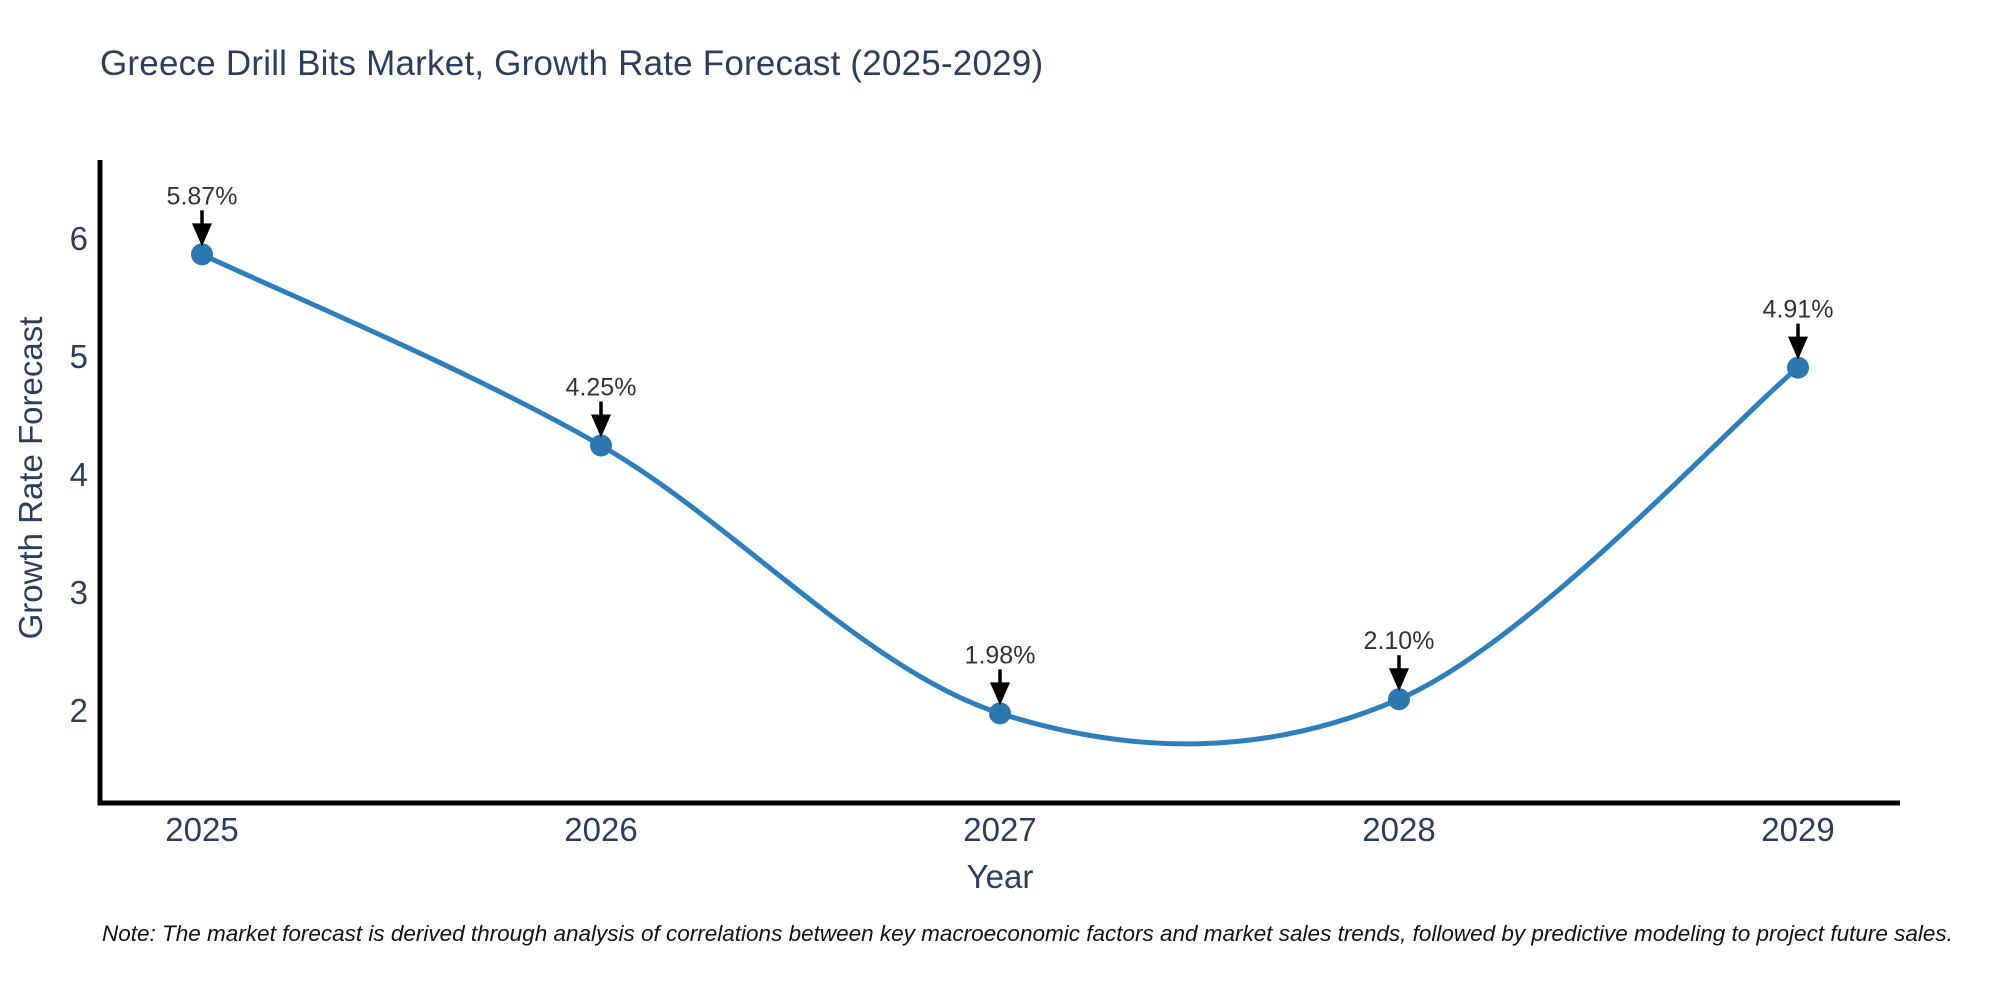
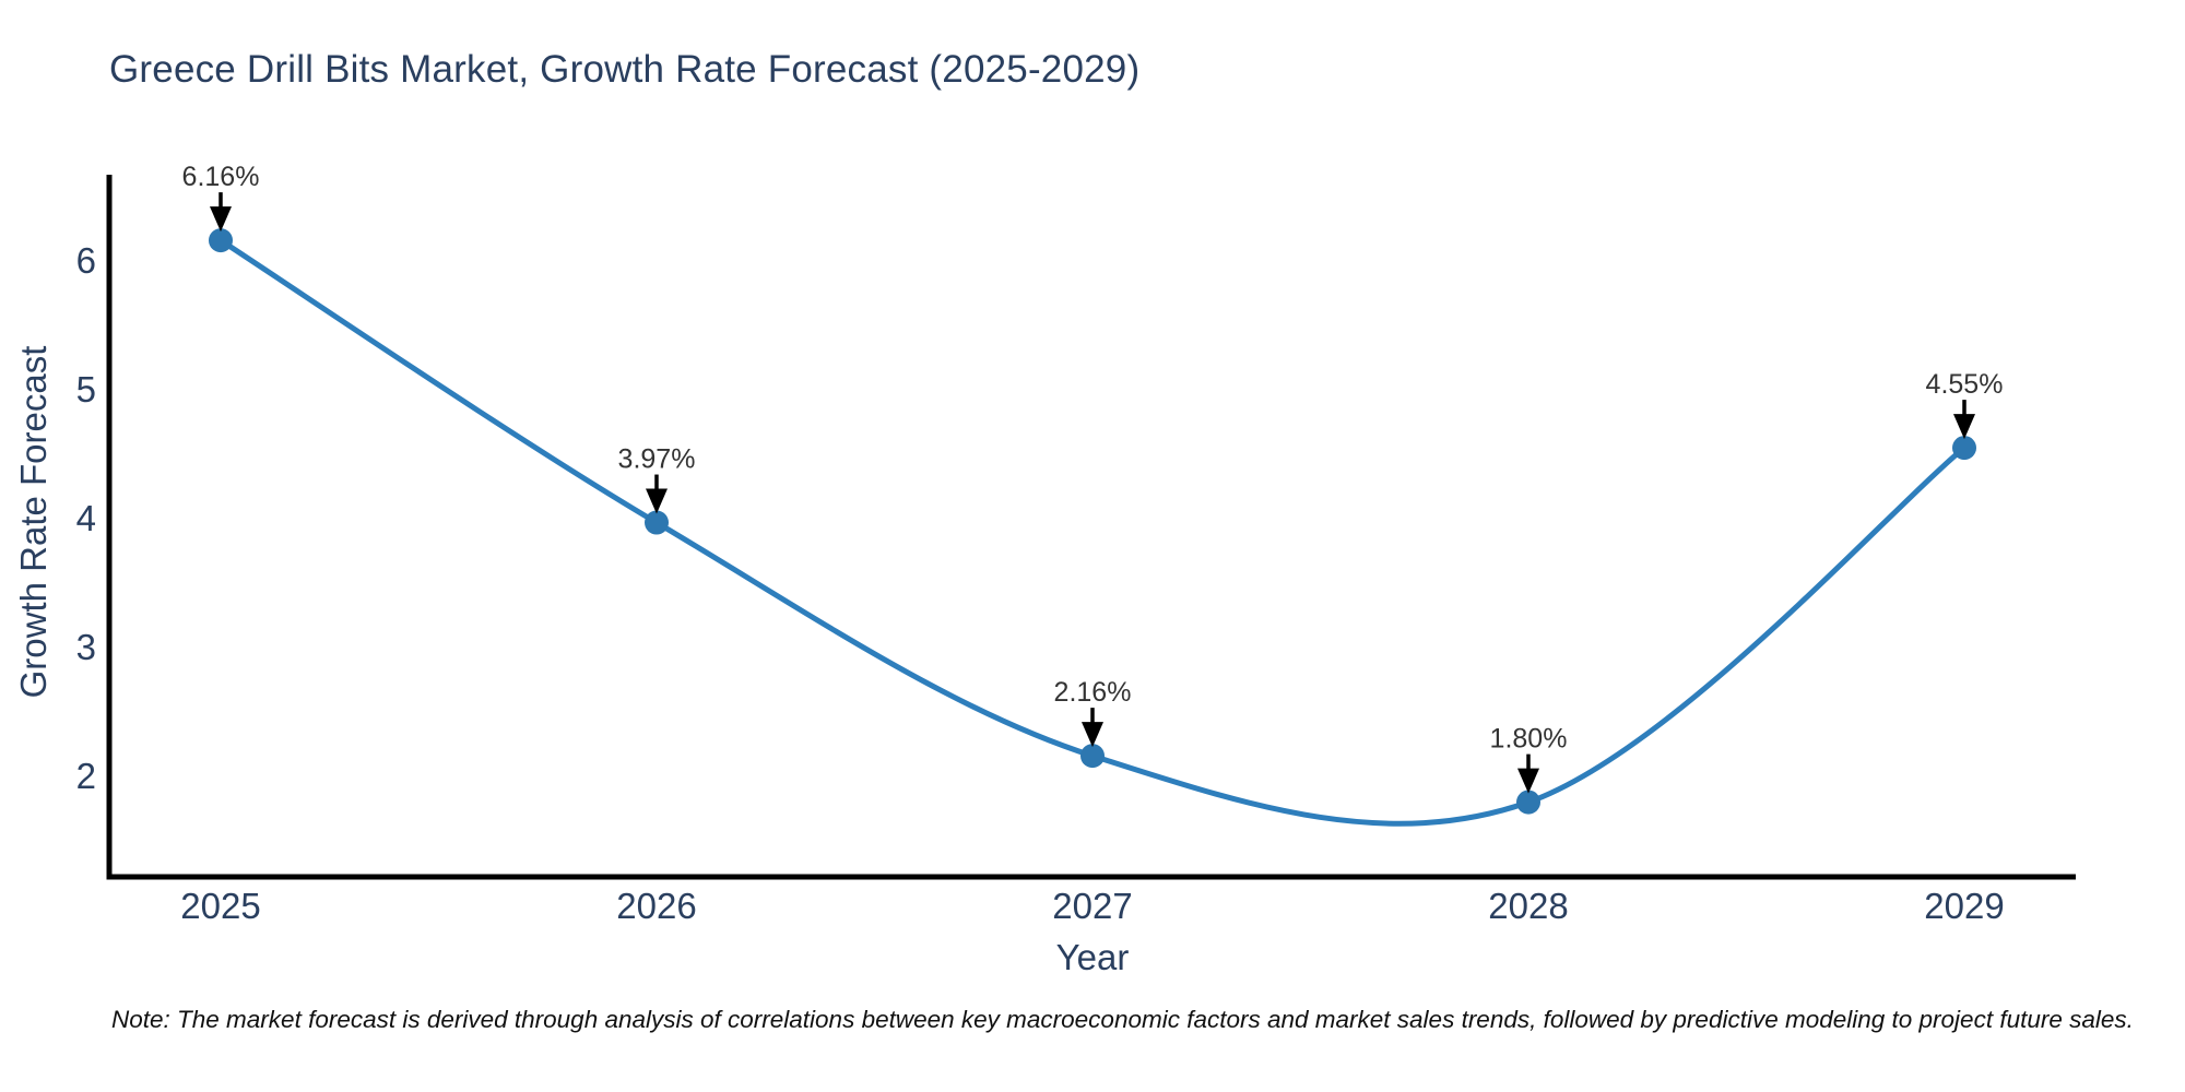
2025: 5.87% -> 6.16%
2026: 4.25% -> 3.97%
2027: 1.98% -> 2.16%
2028: 2.10% -> 1.80%
2029: 4.91% -> 4.55%
